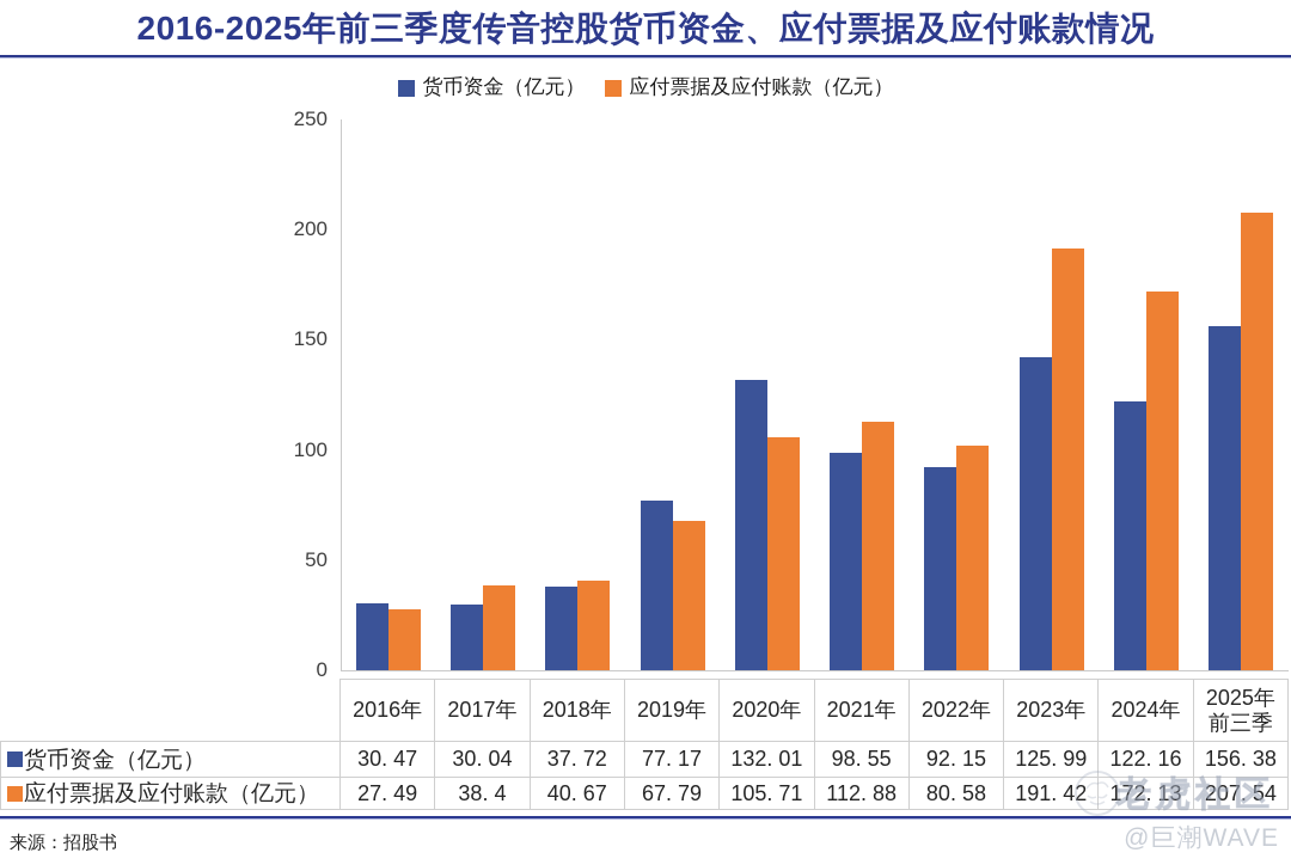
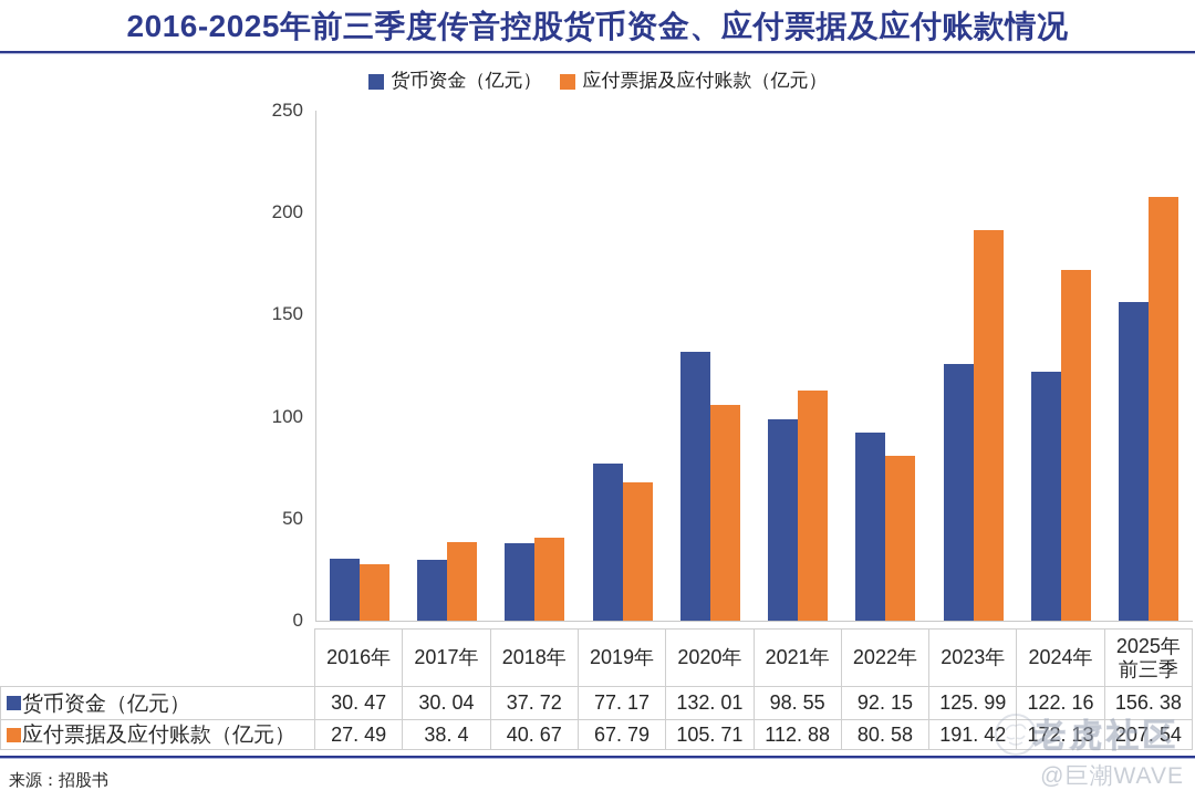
应付票据及应付账款（亿元）/2022年: 102 -> 81
货币资金（亿元）/2023年: 142 -> 126
